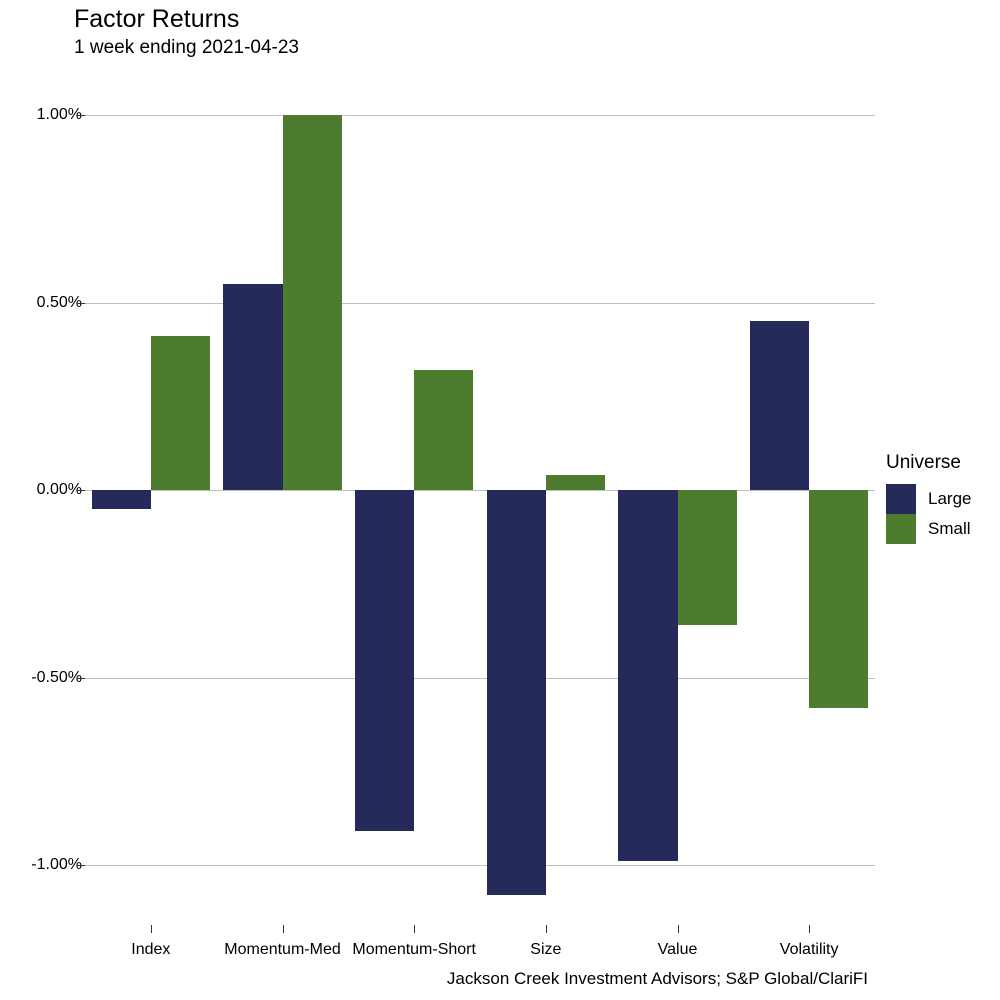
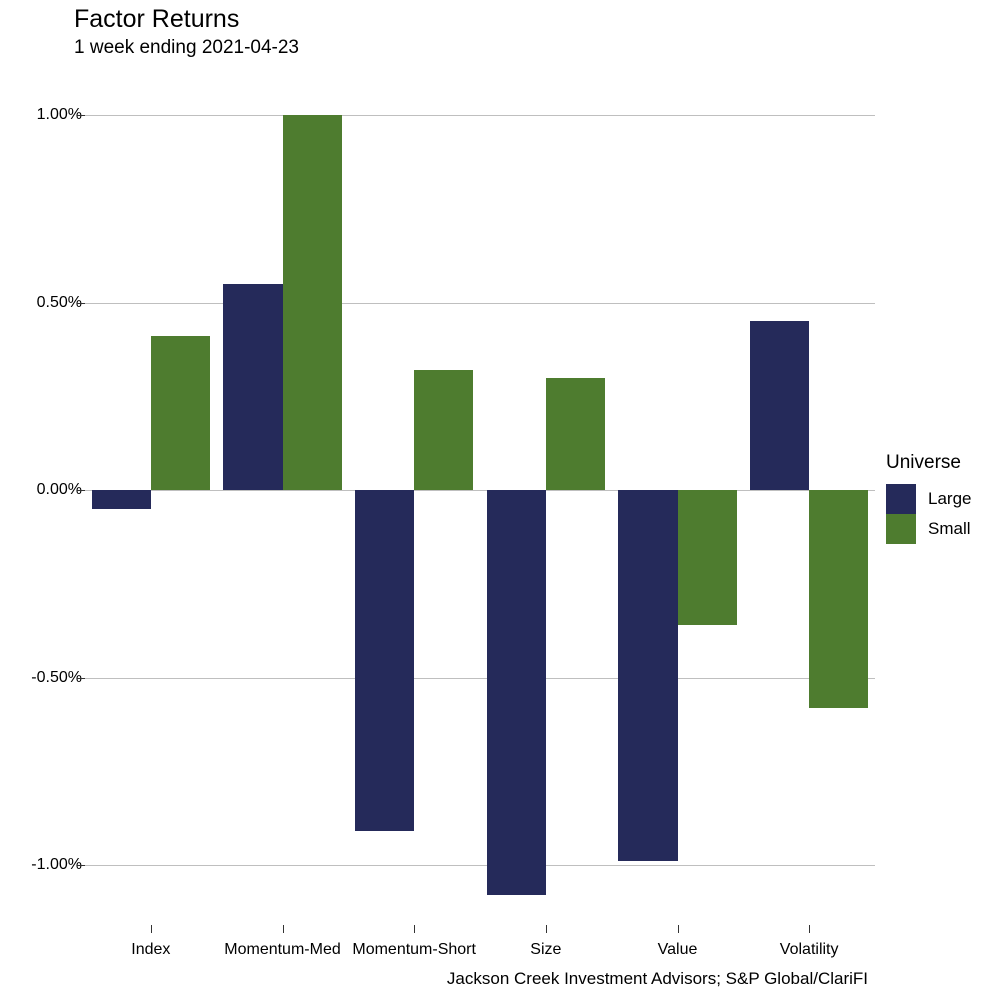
Small/Size: 0.04% -> 0.30%
